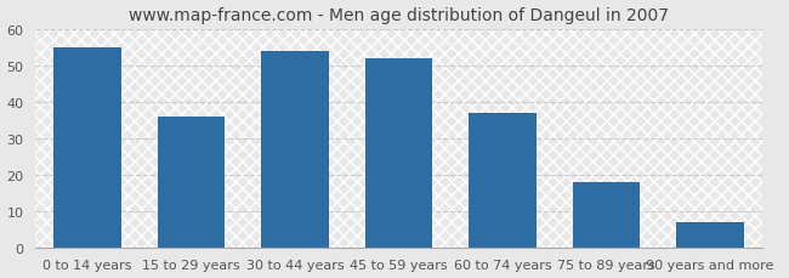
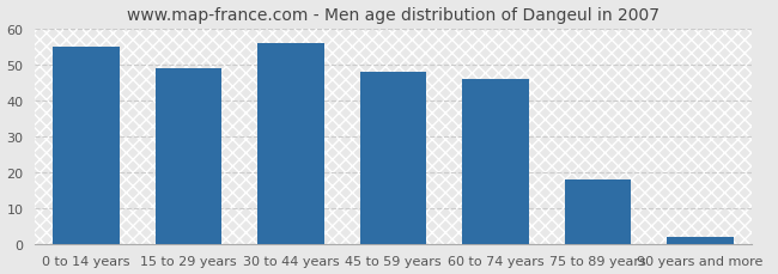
15 to 29 years: 36 -> 49
30 to 44 years: 54 -> 56
45 to 59 years: 52 -> 48
60 to 74 years: 37 -> 46
90 years and more: 7 -> 2
